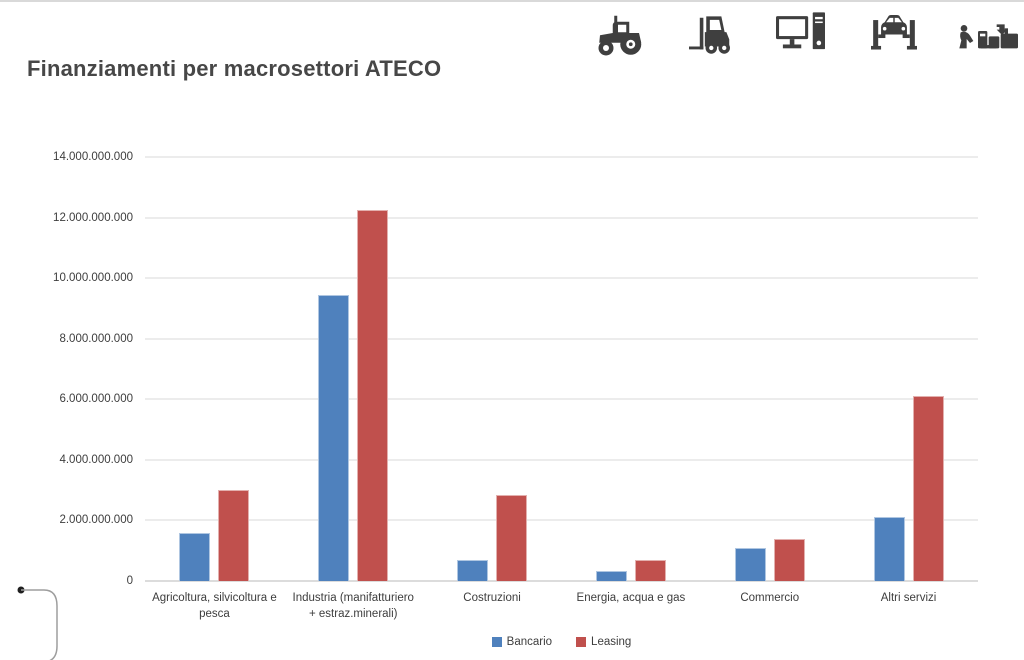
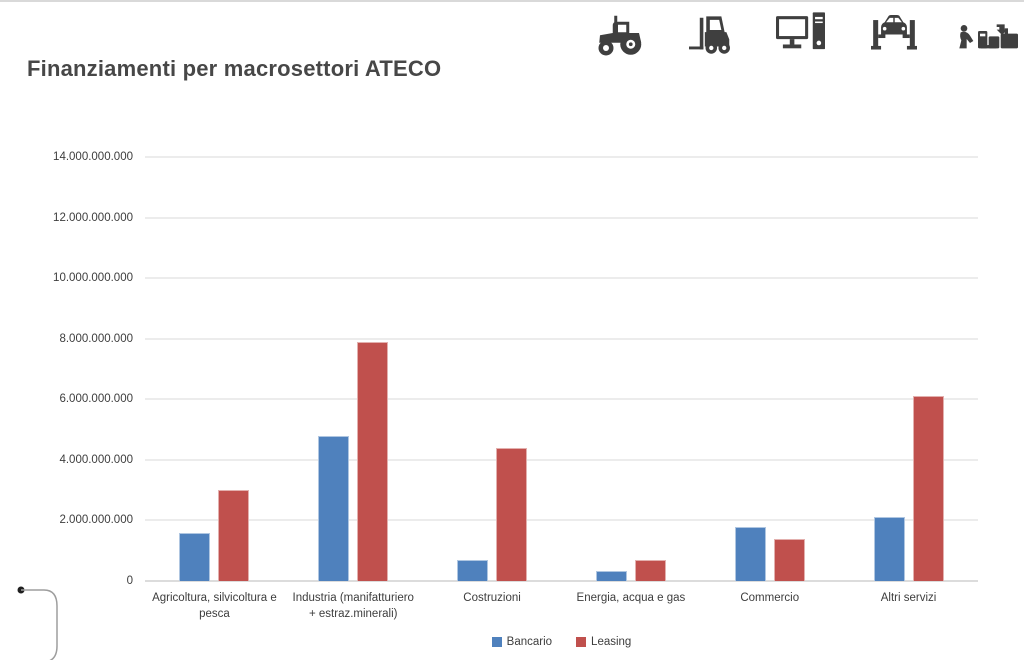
Bancario/Industria (manifatturiero + estraz.minerali): 9400000000 -> 4800000000
Leasing/Industria (manifatturiero + estraz.minerali): 12200000000 -> 7900000000
Leasing/Costruzioni: 2800000000 -> 4400000000
Bancario/Commercio: 1100000000 -> 1800000000
